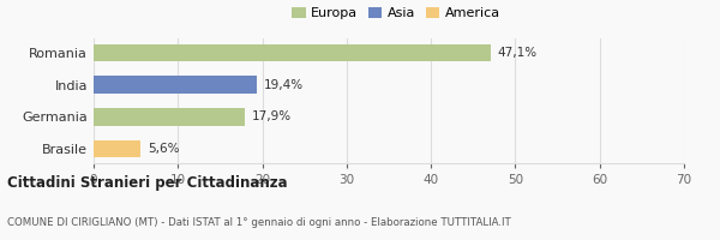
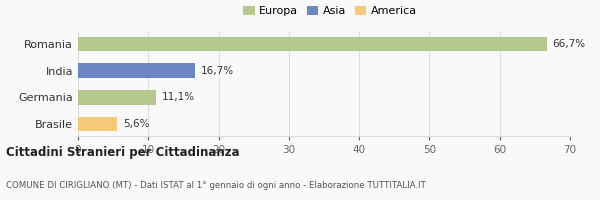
Romania: 47,1% -> 66,7%
India: 19,4% -> 16,7%
Germania: 17,9% -> 11,1%
